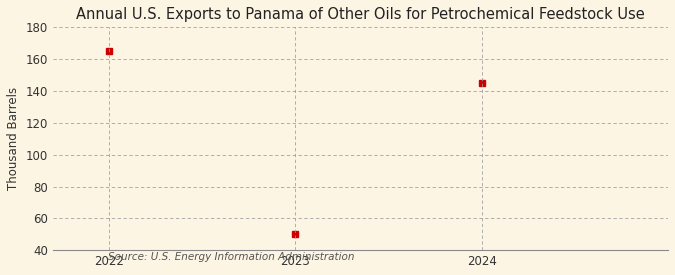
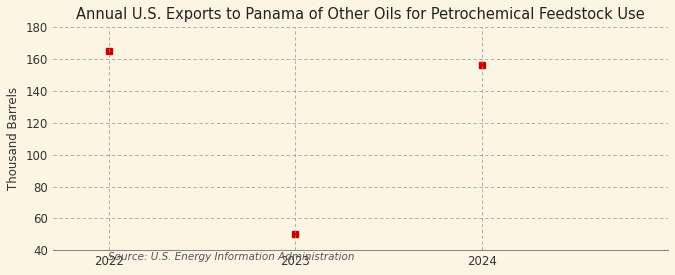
2024: 145 -> 156
